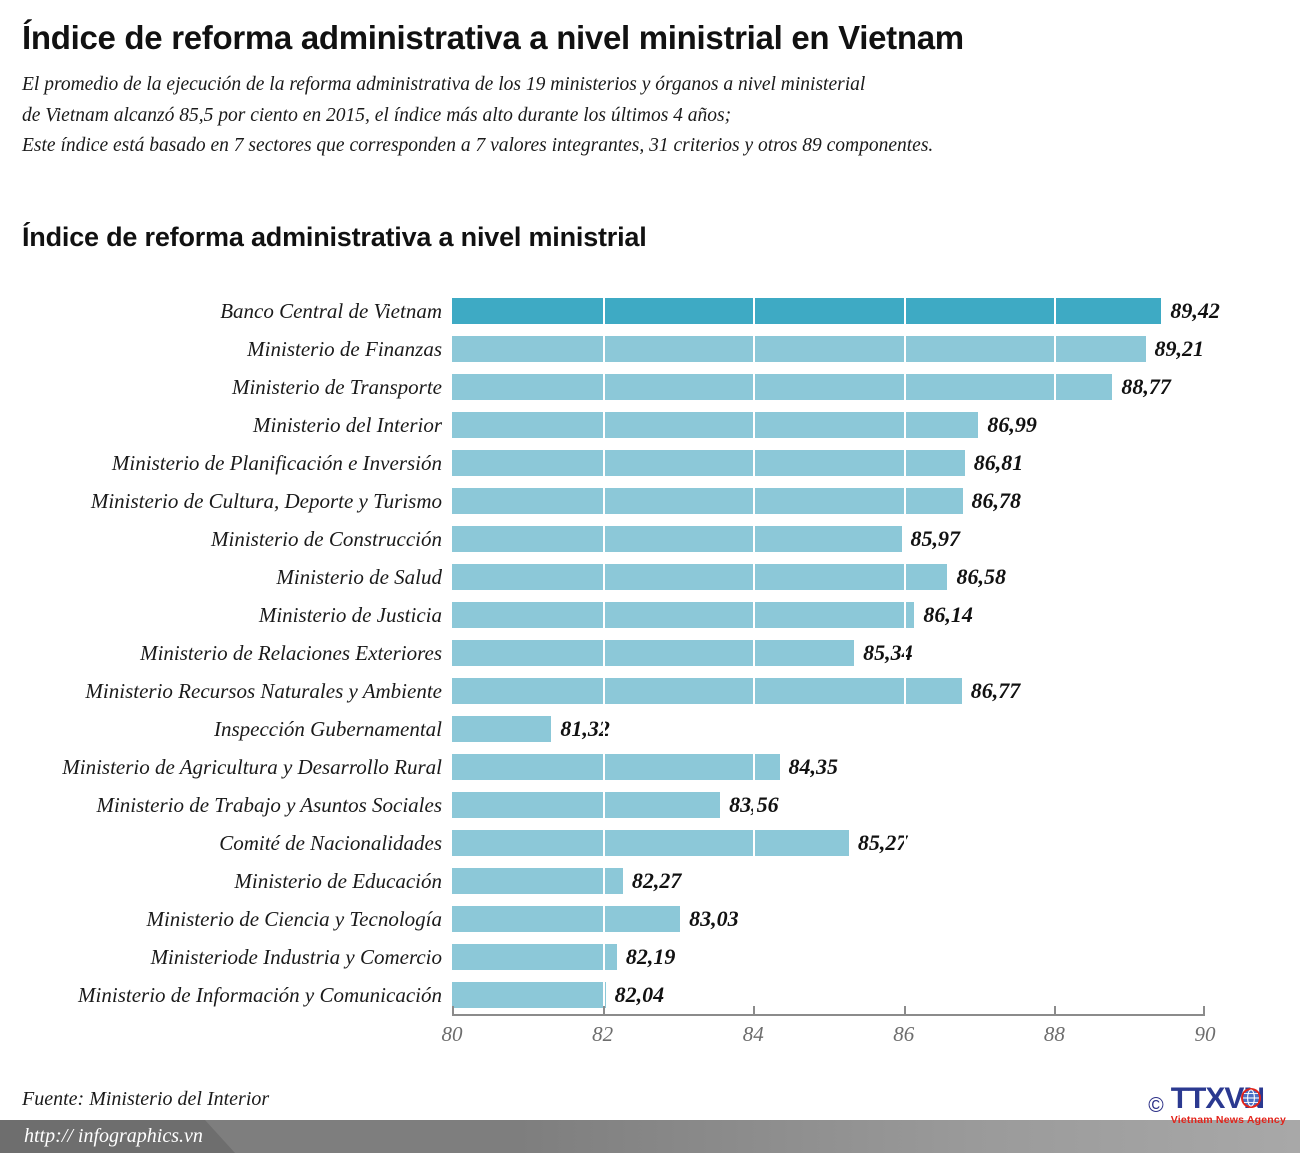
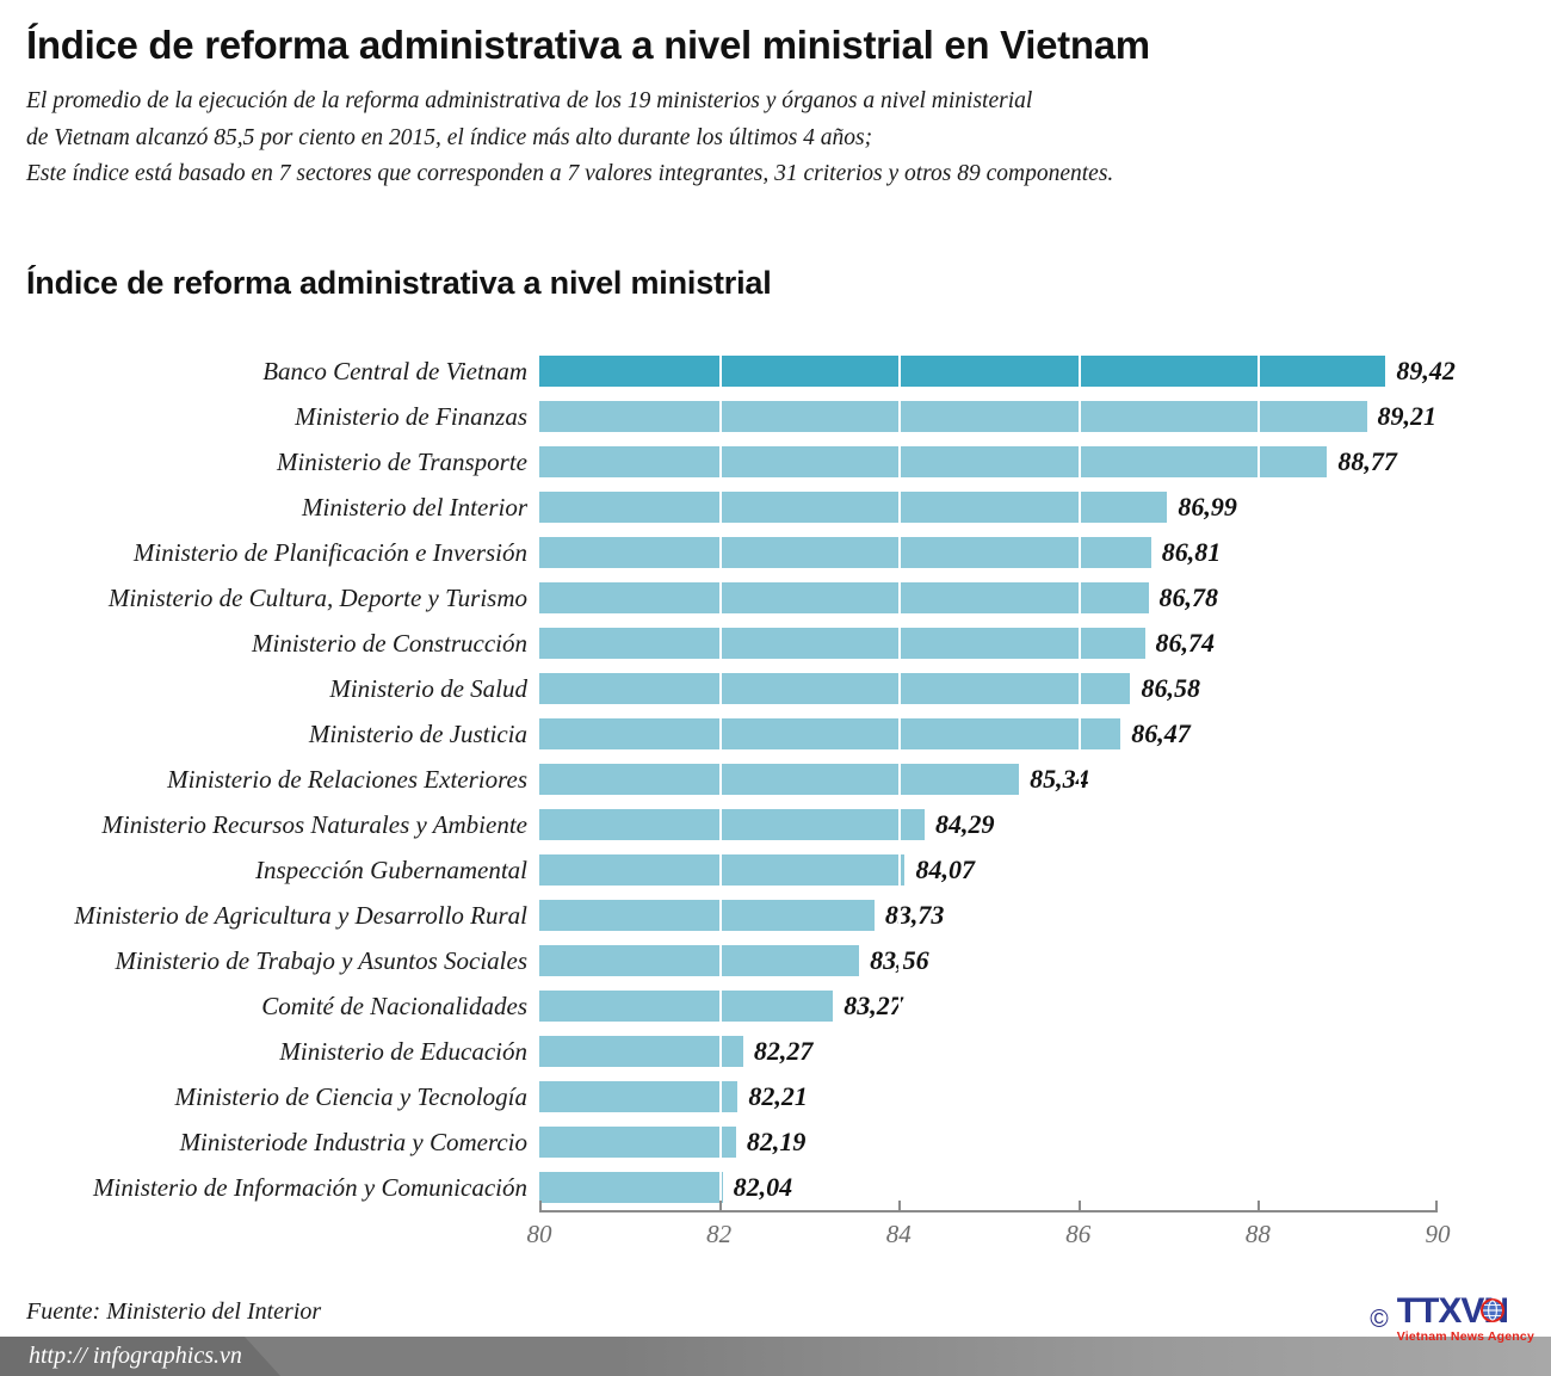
Ministerio de Construcción: 85,97 -> 86,74
Ministerio de Justicia: 86,14 -> 86,47
Ministerio Recursos Naturales y Ambiente: 86,77 -> 84,29
Inspección Gubernamental: 81,32 -> 84,07
Ministerio de Agricultura y Desarrollo Rural: 84,35 -> 83,73
Comité de Nacionalidades: 85,27 -> 83,27
Ministerio de Ciencia y Tecnología: 83,03 -> 82,21
